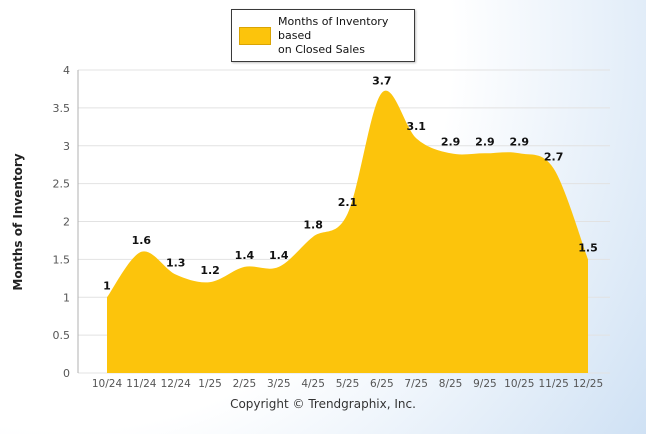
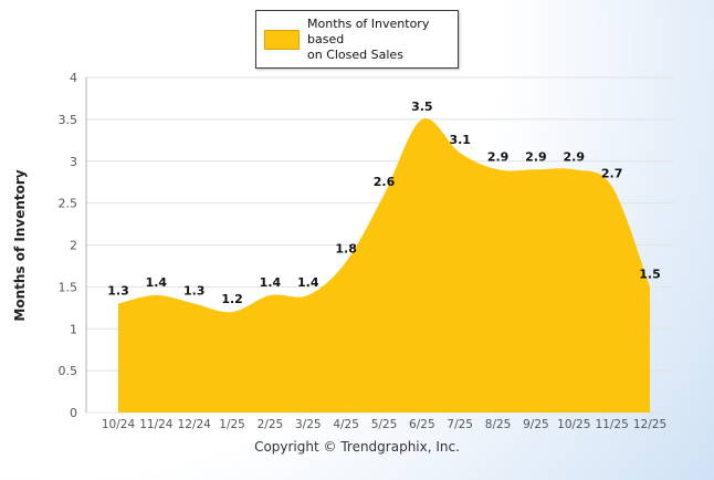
10/24: 1 -> 1.3
11/24: 1.6 -> 1.4
5/25: 2.1 -> 2.6
6/25: 3.7 -> 3.5
